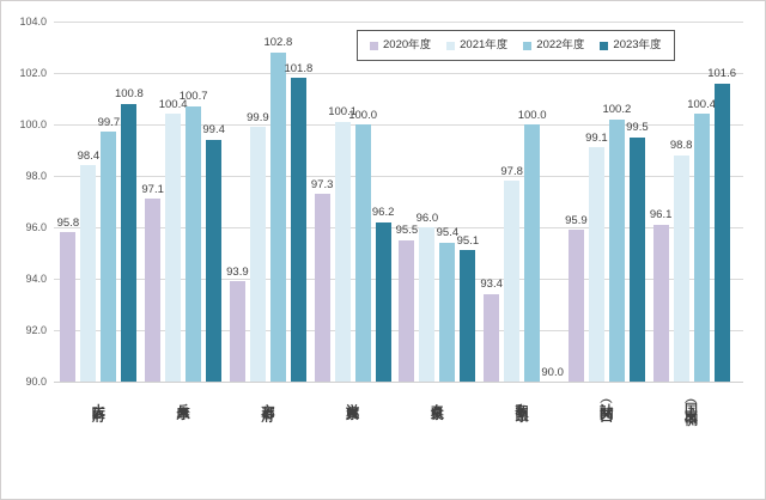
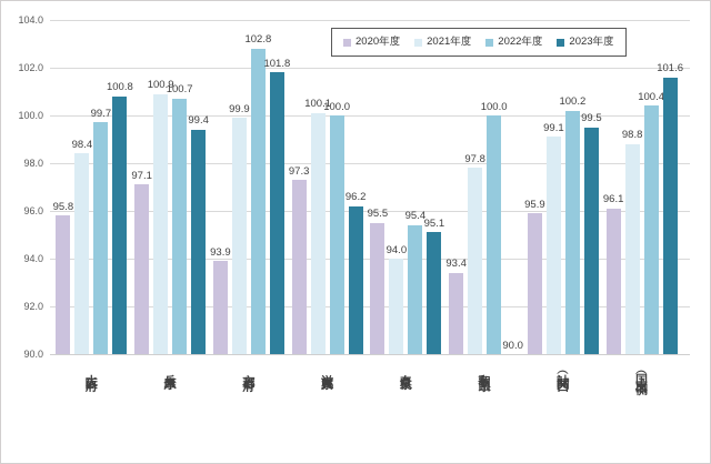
2021年度/兵庫県: 100.4 -> 100.9
2021年度/奈良県: 96.0 -> 94.0
